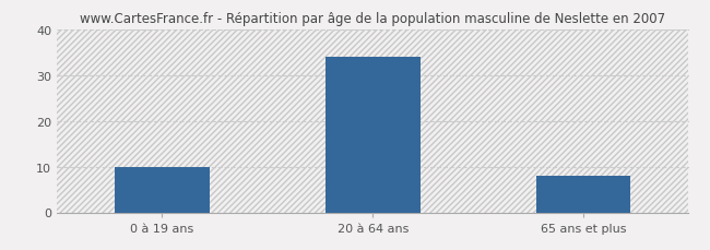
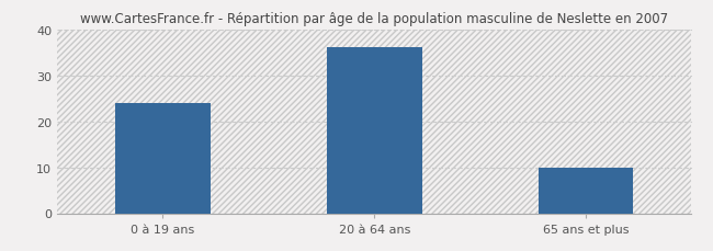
0 à 19 ans: 10 -> 24
20 à 64 ans: 34 -> 36
65 ans et plus: 8 -> 10
